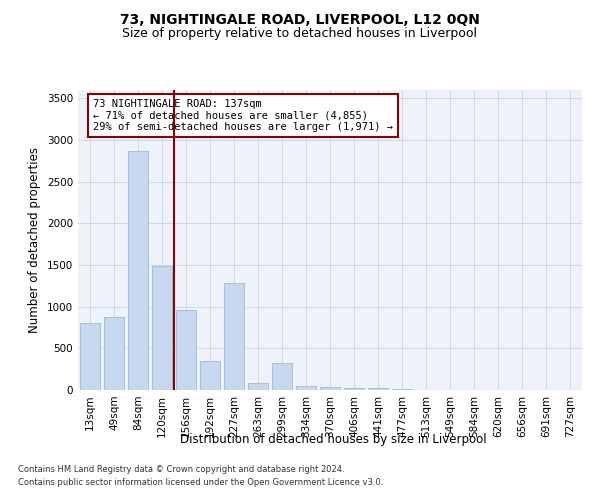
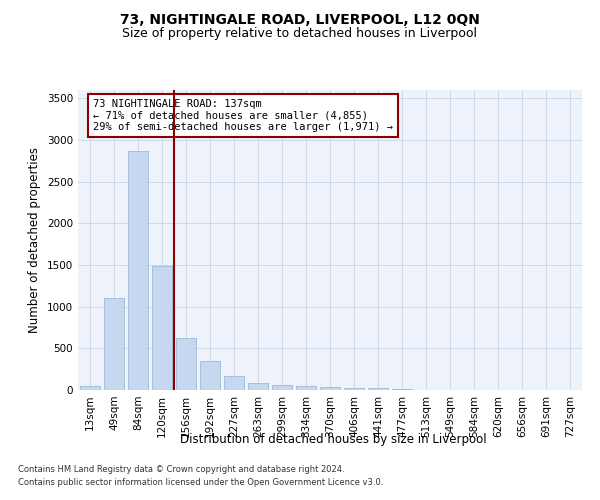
13sqm: 800 -> 50
49sqm: 880 -> 1100
156sqm: 960 -> 630
227sqm: 1280 -> 170
299sqm: 320 -> 60
